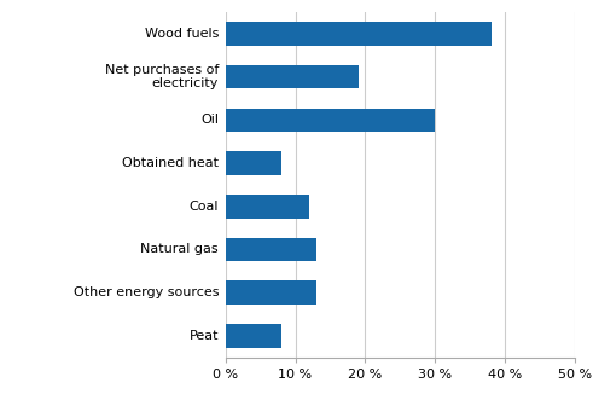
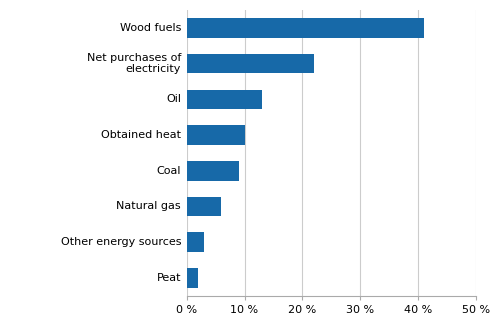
Wood fuels: 38 % -> 41 %
Net purchases of electricity: 19 % -> 22 %
Oil: 30 % -> 13 %
Obtained heat: 8 % -> 10 %
Coal: 12 % -> 9 %
Natural gas: 13 % -> 6 %
Other energy sources: 13 % -> 3 %
Peat: 8 % -> 2 %
